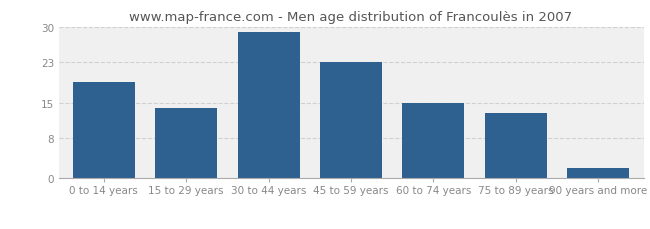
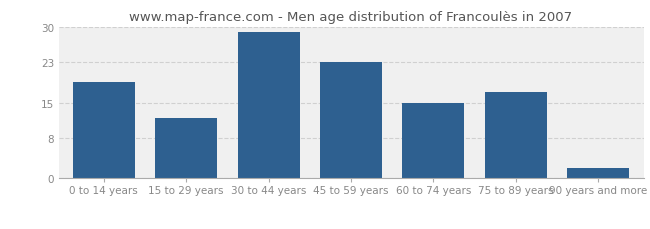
15 to 29 years: 14 -> 12
75 to 89 years: 13 -> 17
